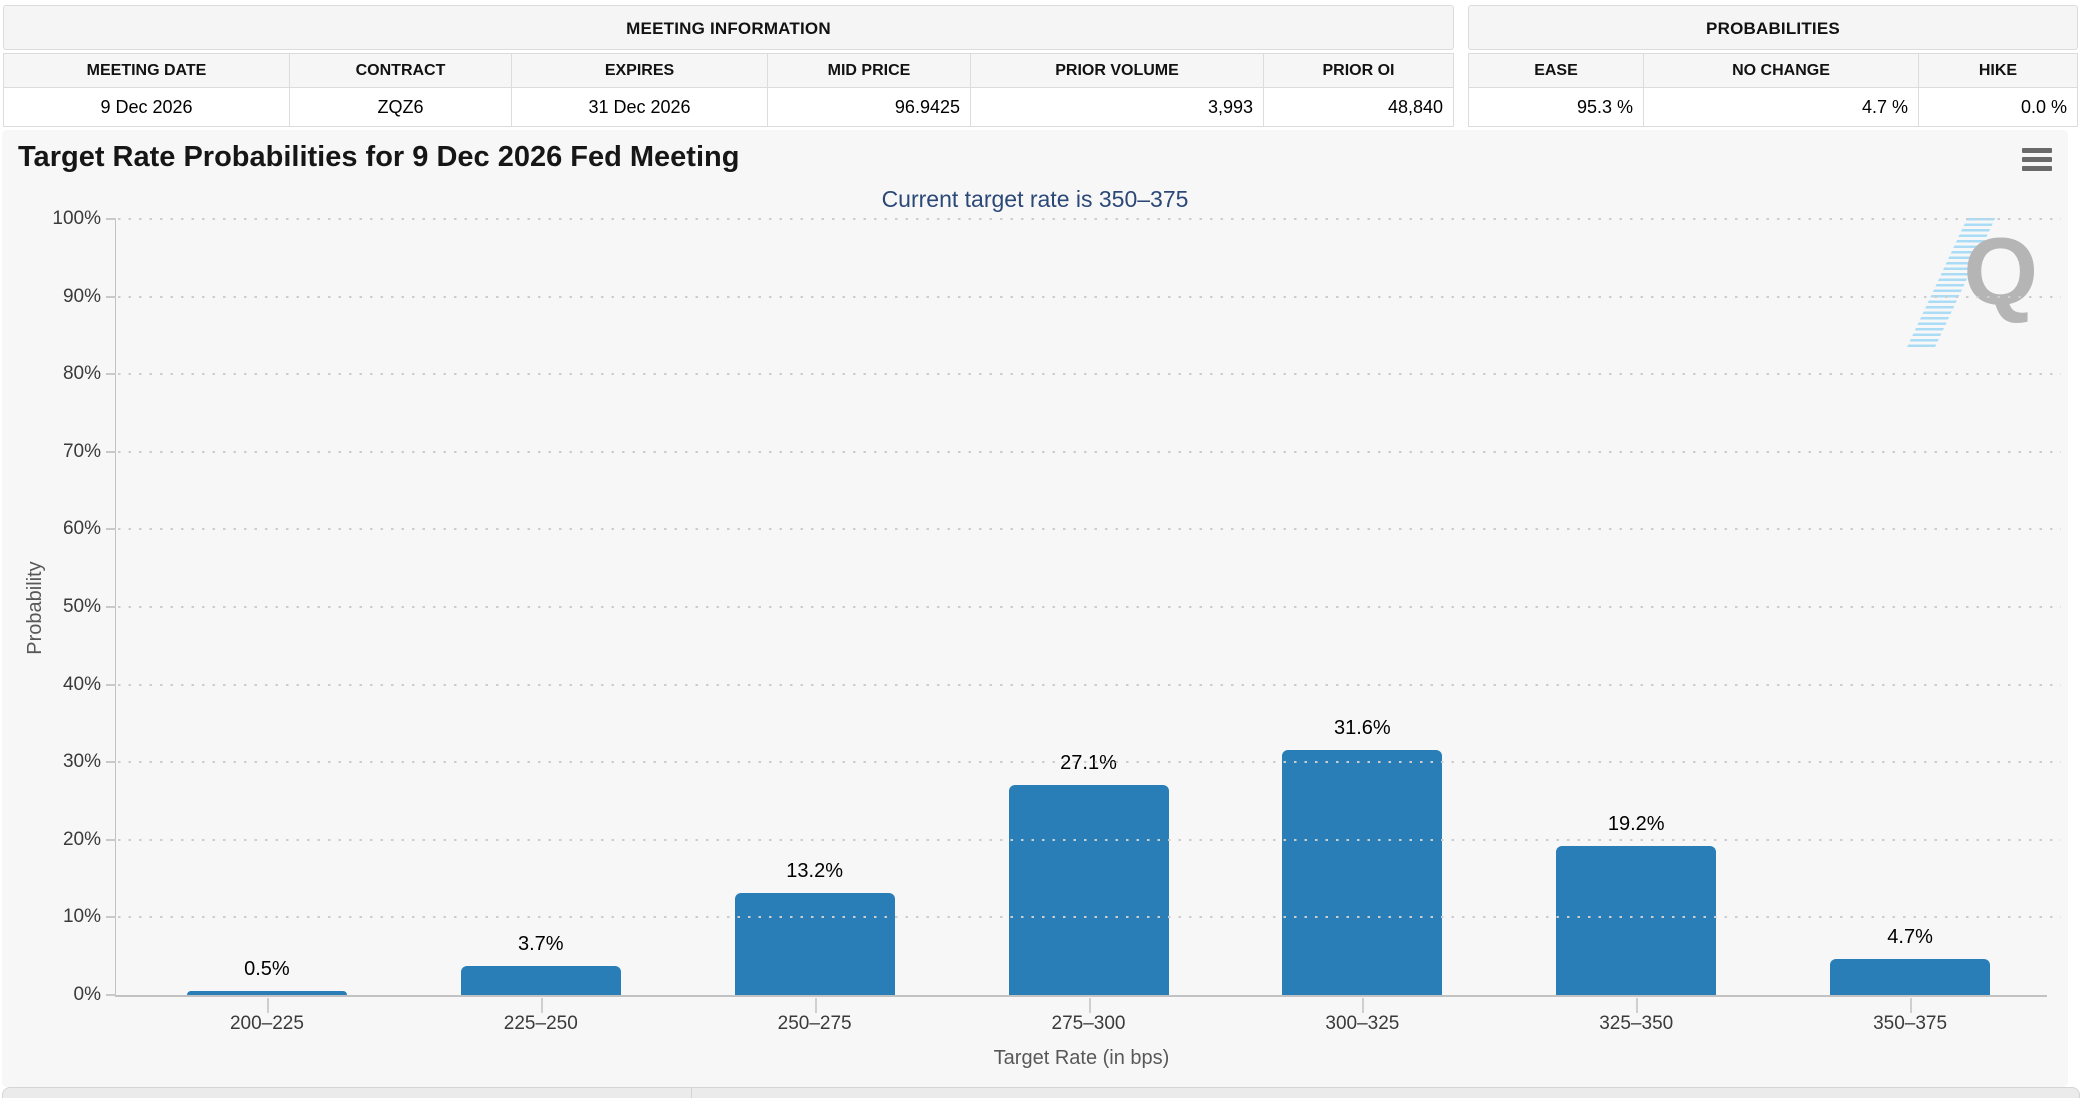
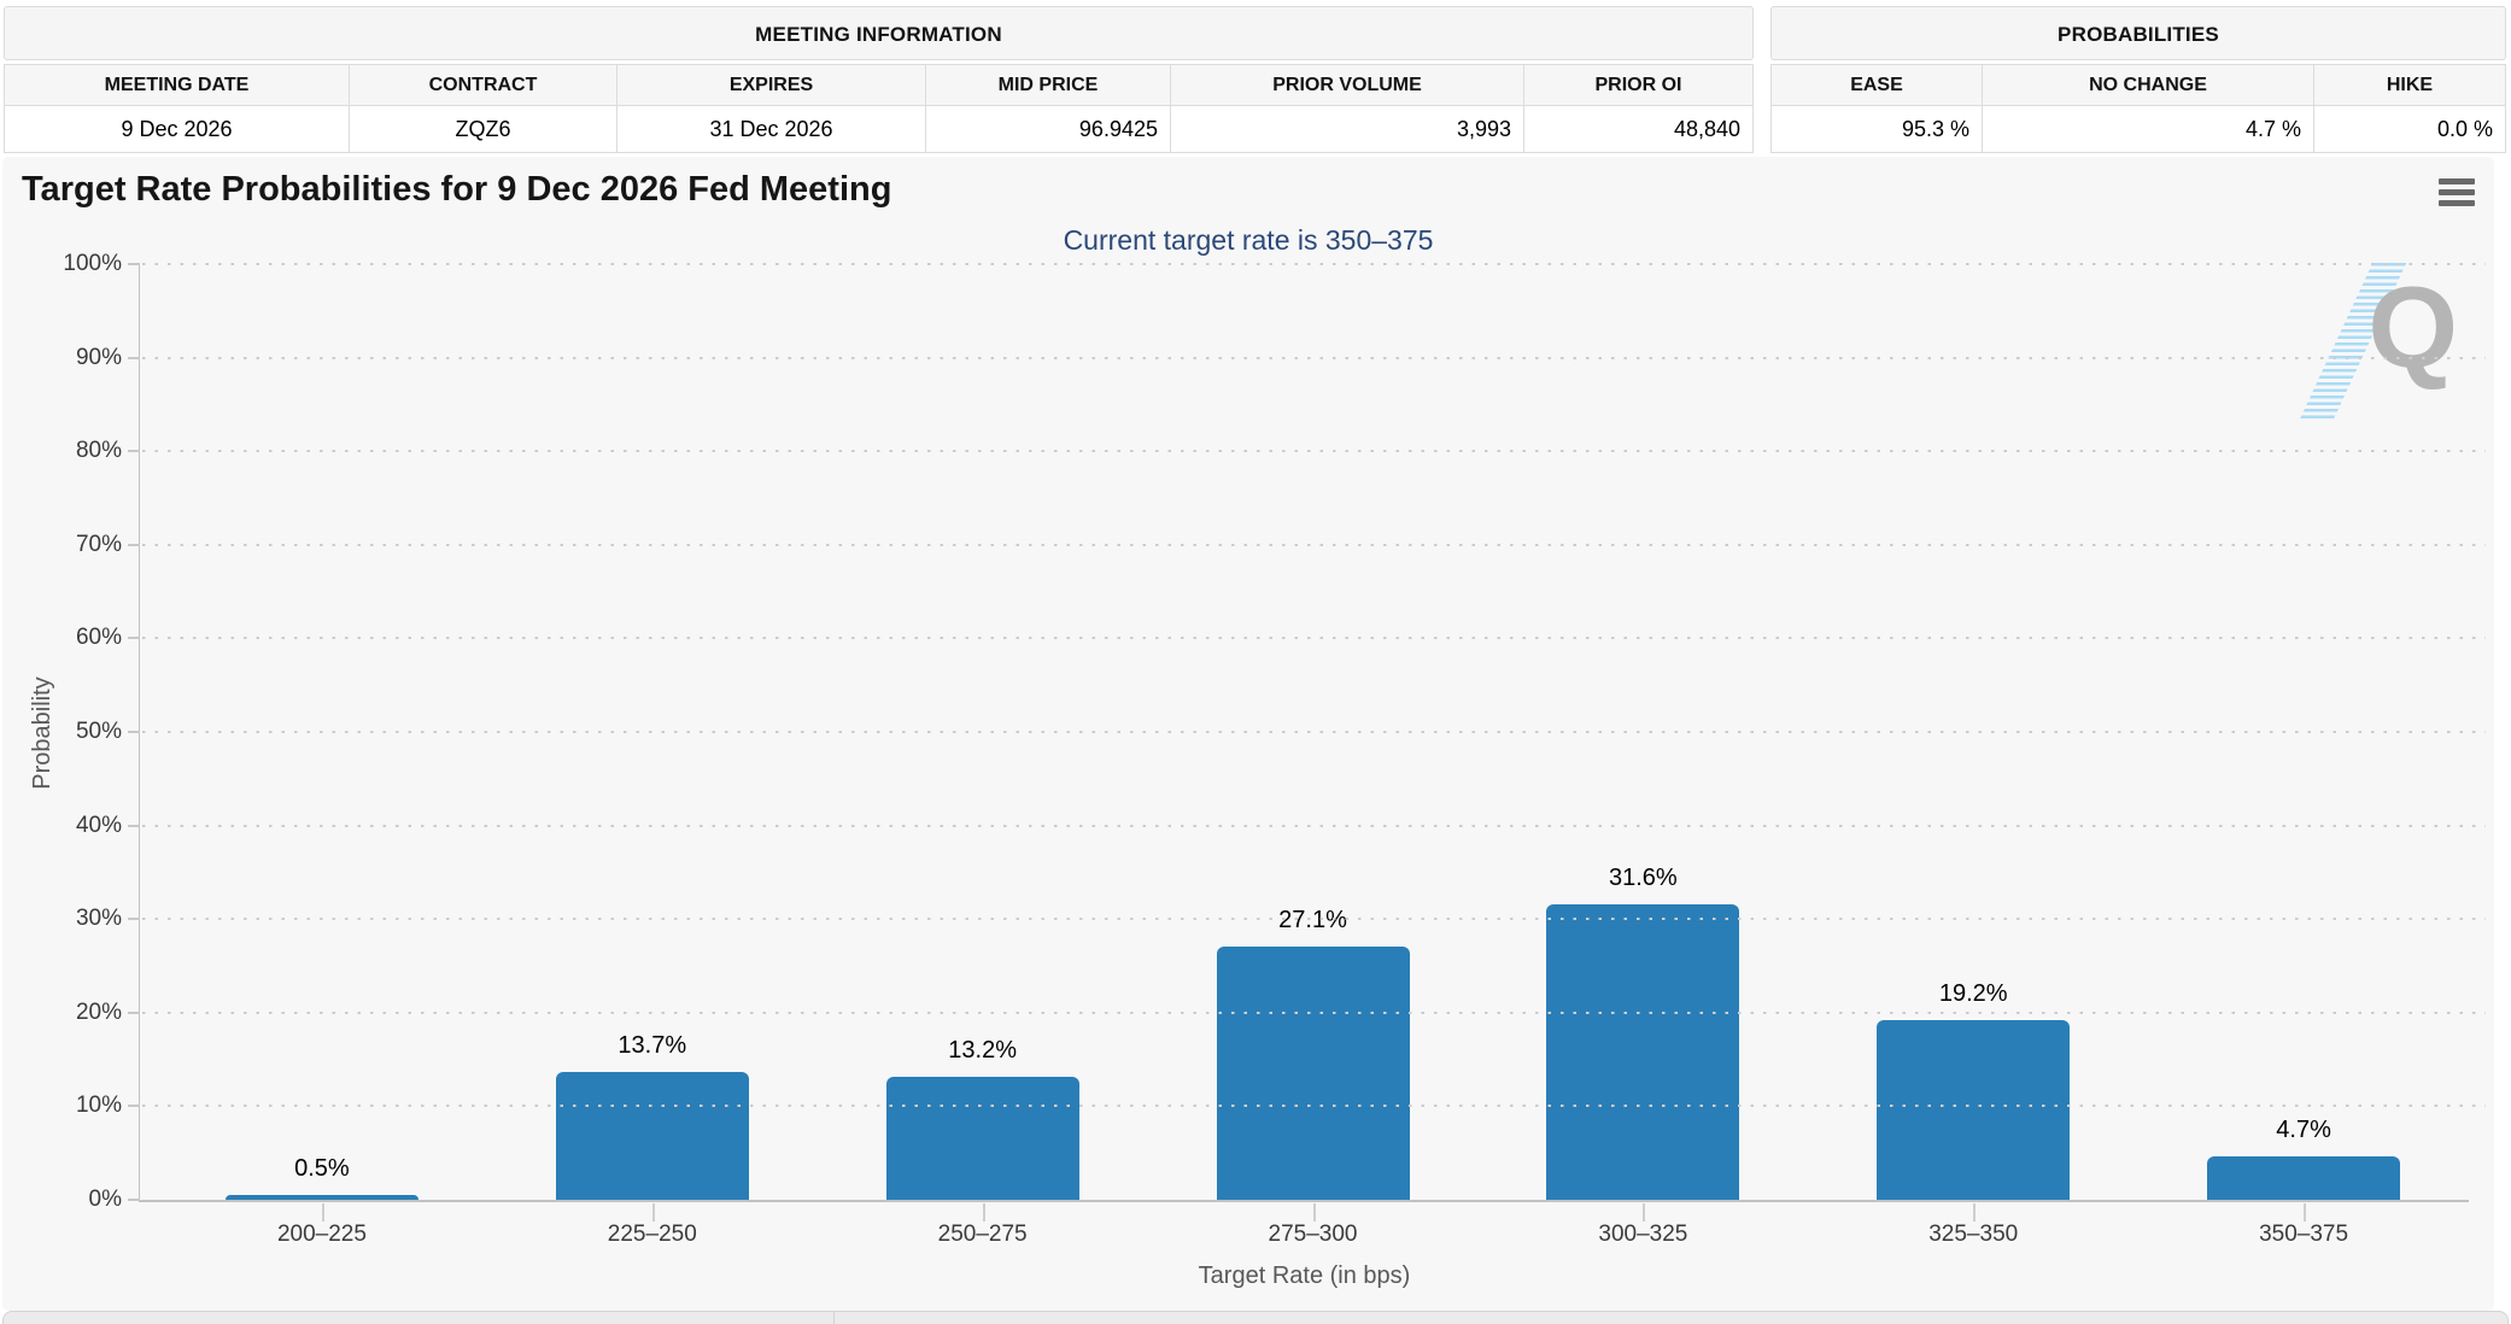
225–250: 3.7% -> 13.7%
